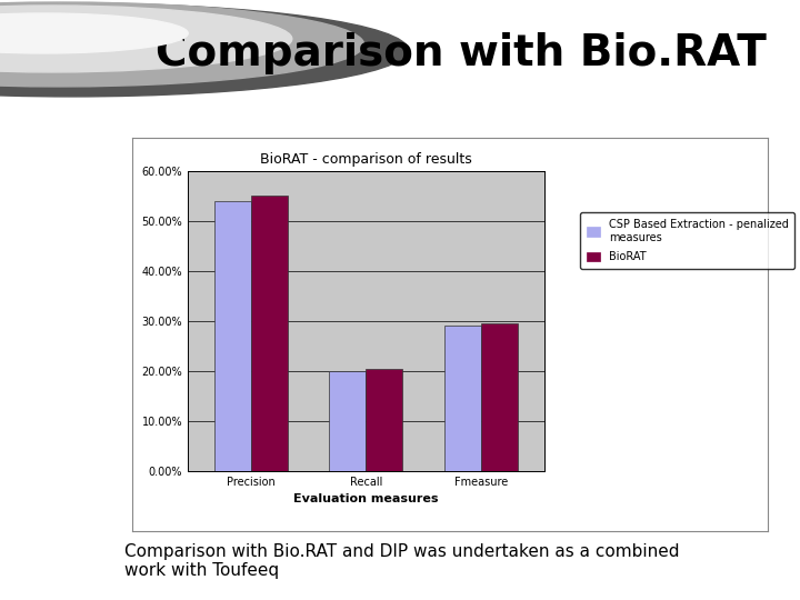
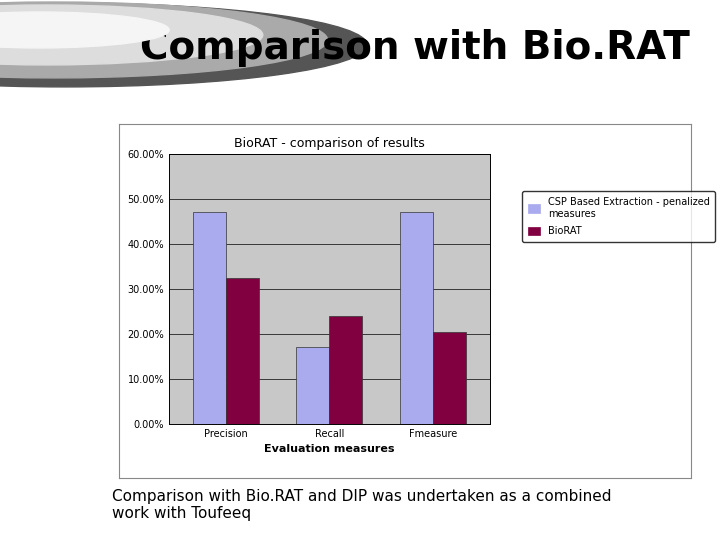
CSP Based Extraction - penalized measures/Precision: 54% -> 47%
BioRAT/Precision: 55.0% -> 32.5%
CSP Based Extraction - penalized measures/Recall: 20% -> 17%
BioRAT/Recall: 20.5% -> 24.0%
CSP Based Extraction - penalized measures/Fmeasure: 29% -> 47%
BioRAT/Fmeasure: 29.5% -> 20.5%
